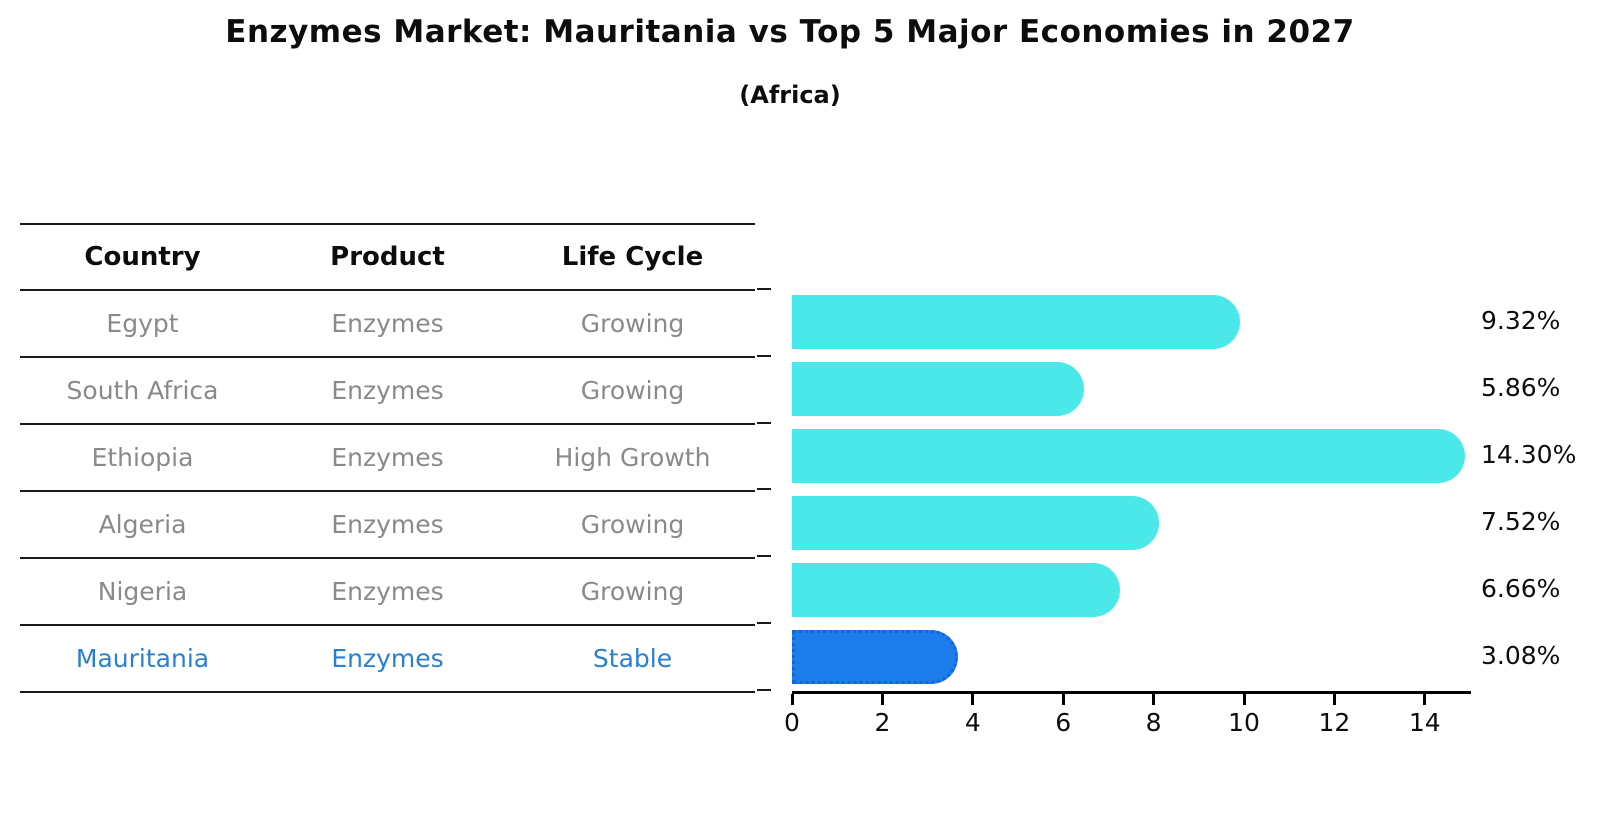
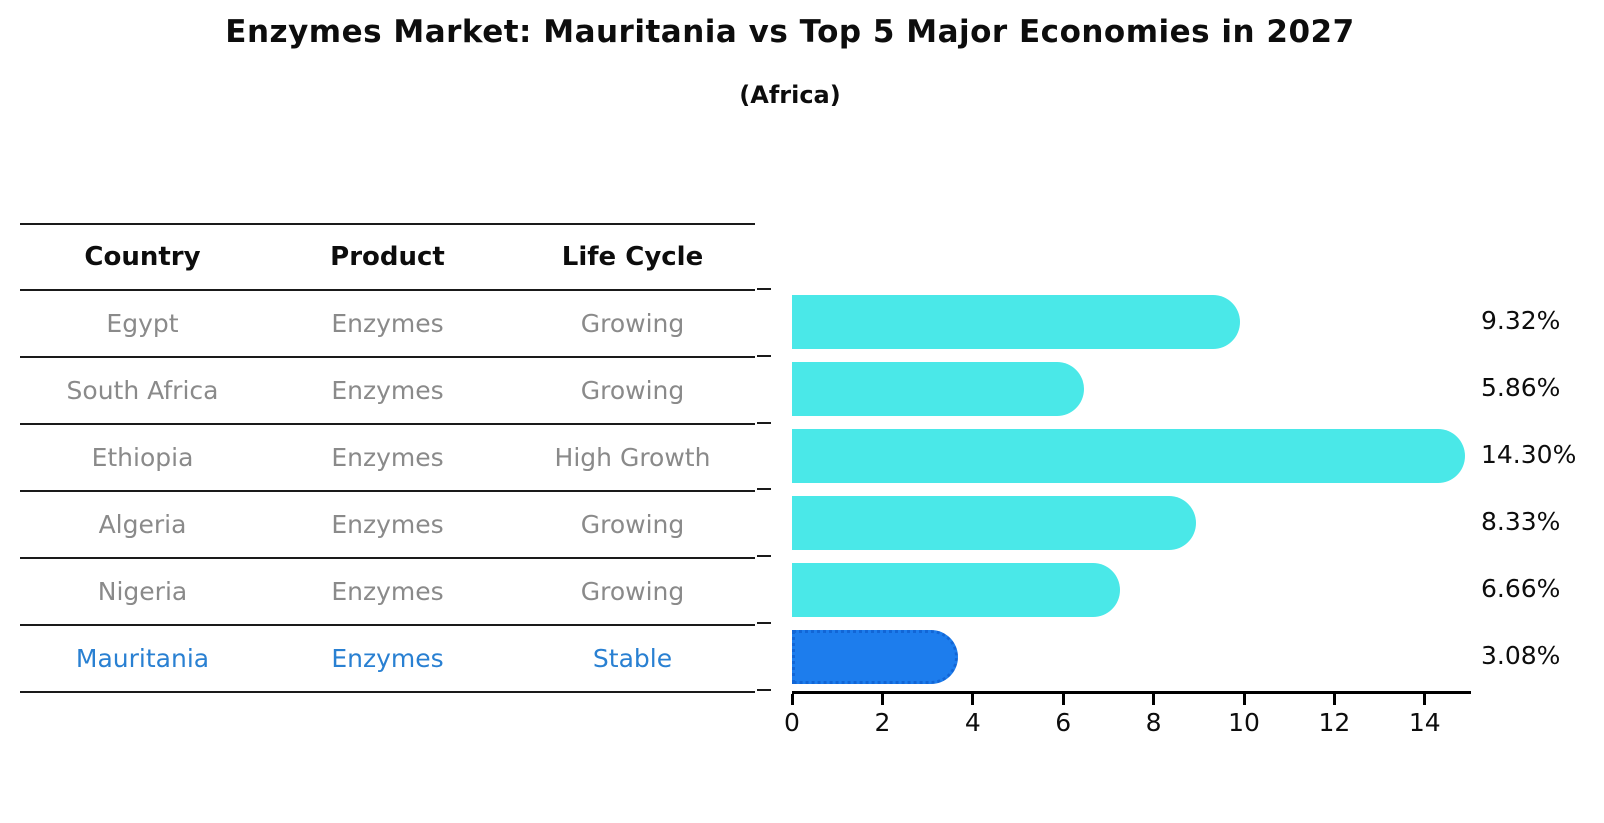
Algeria: 7.52% -> 8.33%
